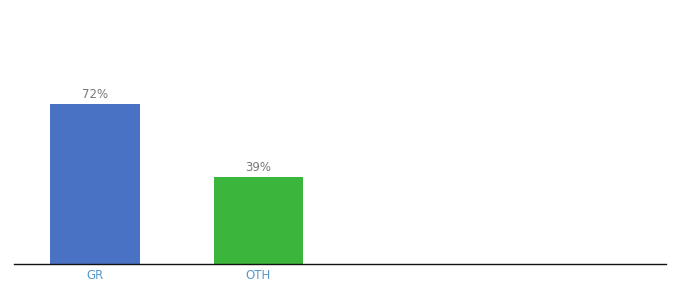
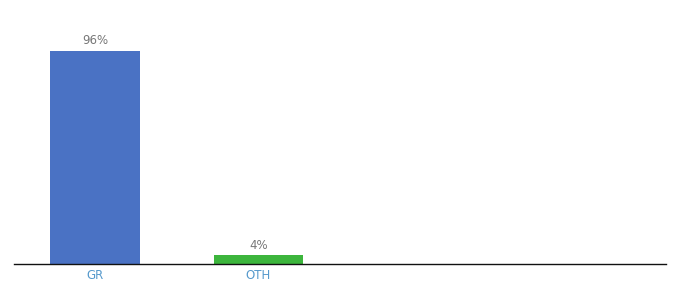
GR: 72% -> 96%
OTH: 39% -> 4%
